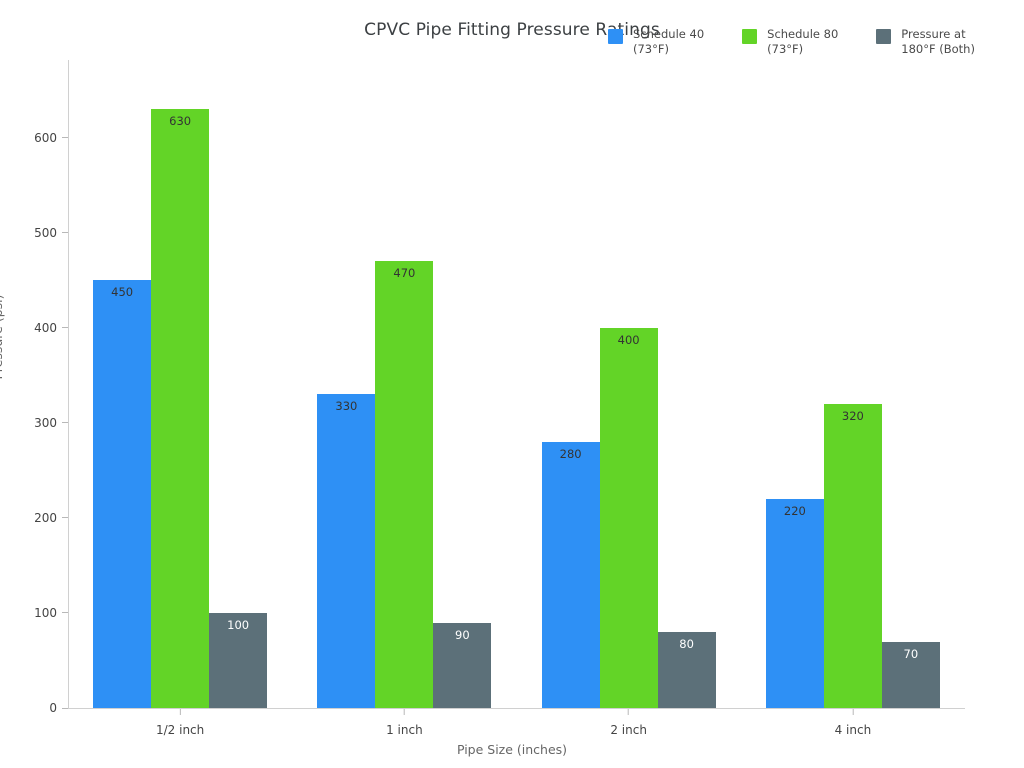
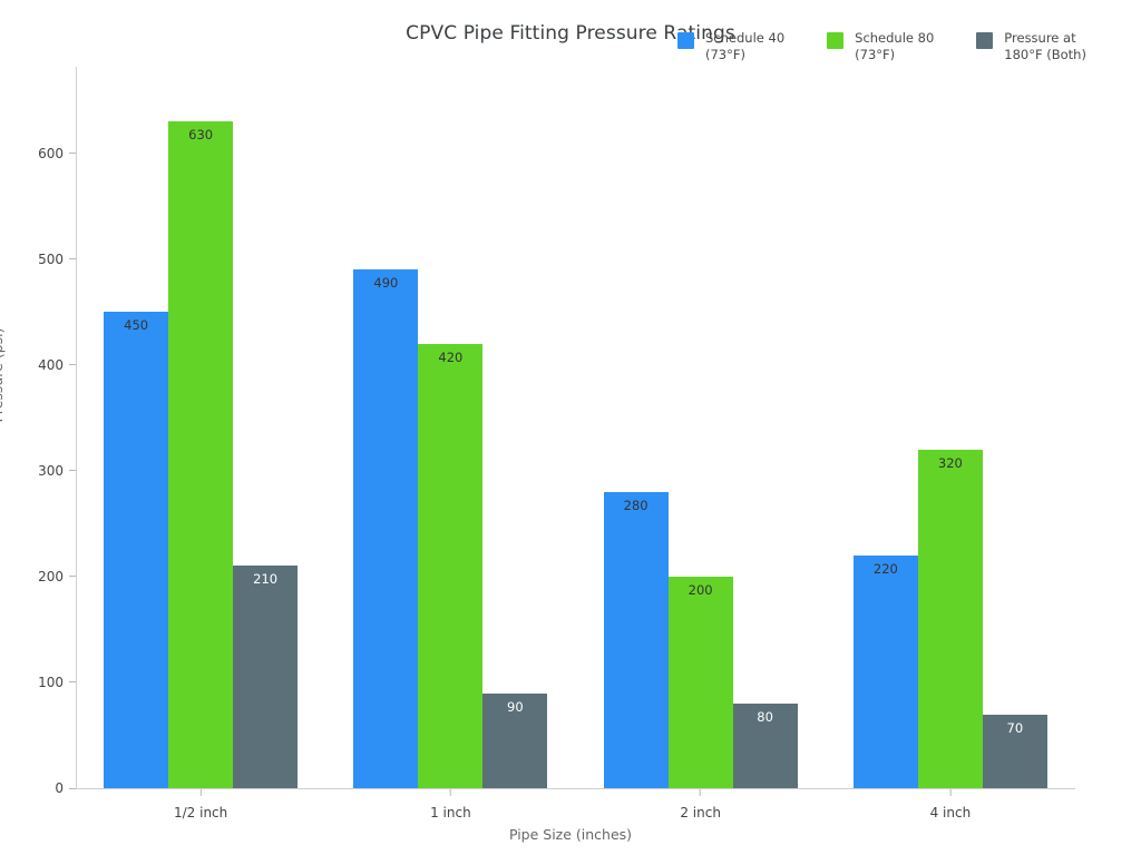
Pressure at 180°F (Both)/1/2 inch: 100 -> 210
Schedule 40 (73°F)/1 inch: 330 -> 490
Schedule 80 (73°F)/1 inch: 470 -> 420
Schedule 80 (73°F)/2 inch: 400 -> 200
